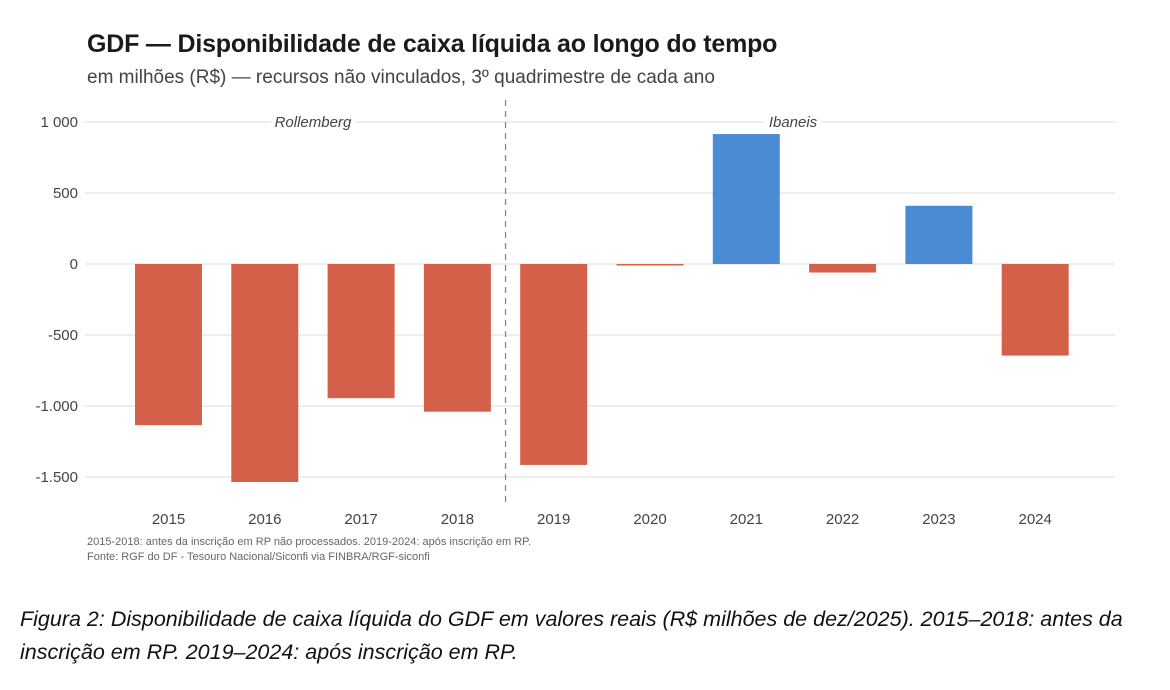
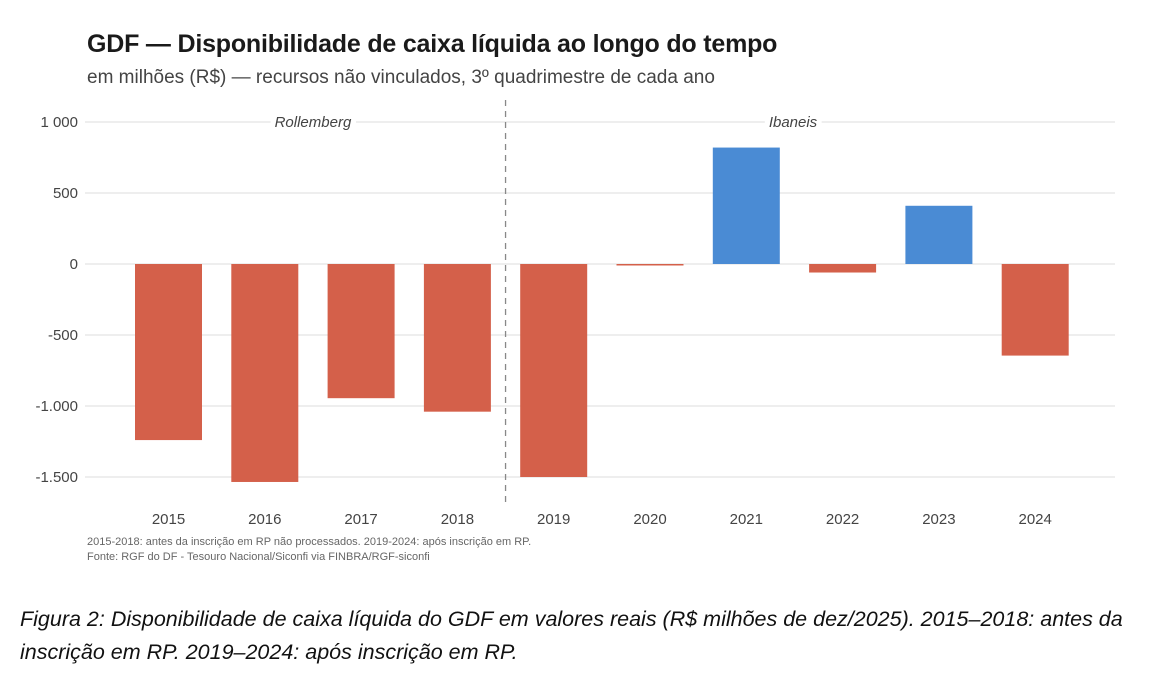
2015: -1140 -> -1240
2019: -1420 -> -1500
2021: 920 -> 820
